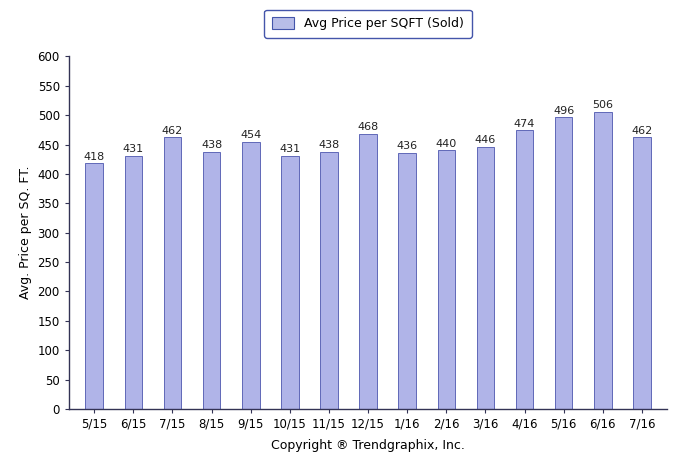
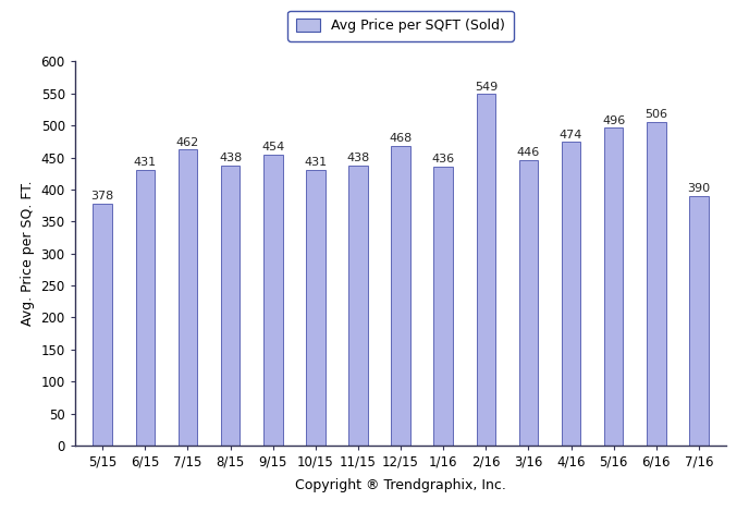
5/15: 418 -> 378
2/16: 440 -> 549
7/16: 462 -> 390
